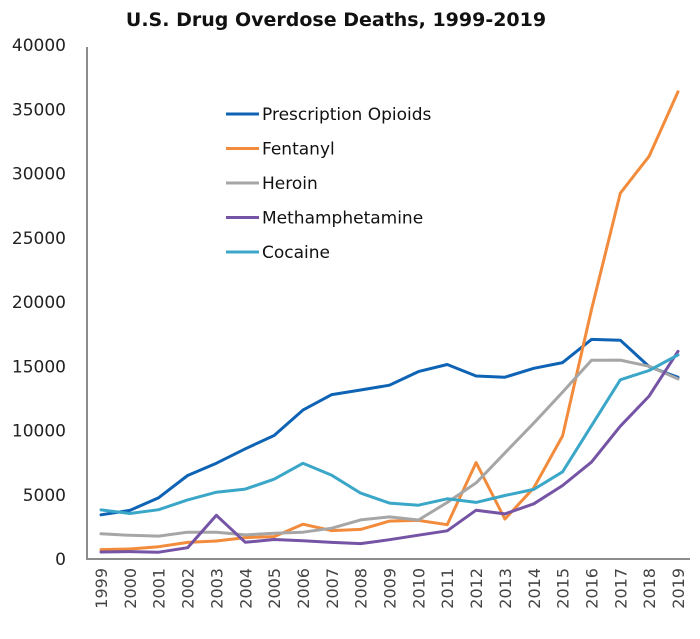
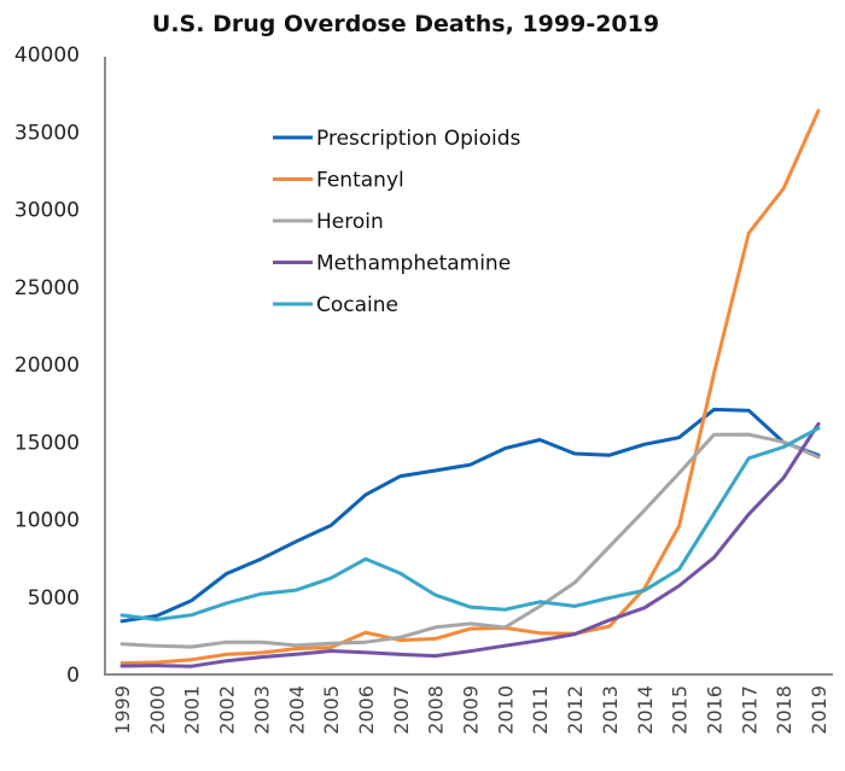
Methamphetamine/2003: 3400 -> 1100
Fentanyl/2012: 7500 -> 2600
Methamphetamine/2012: 3800 -> 2600
